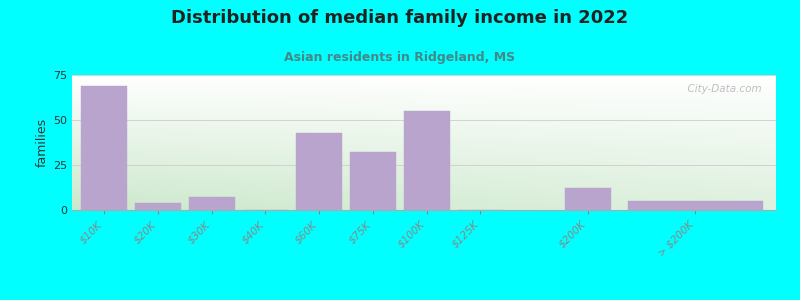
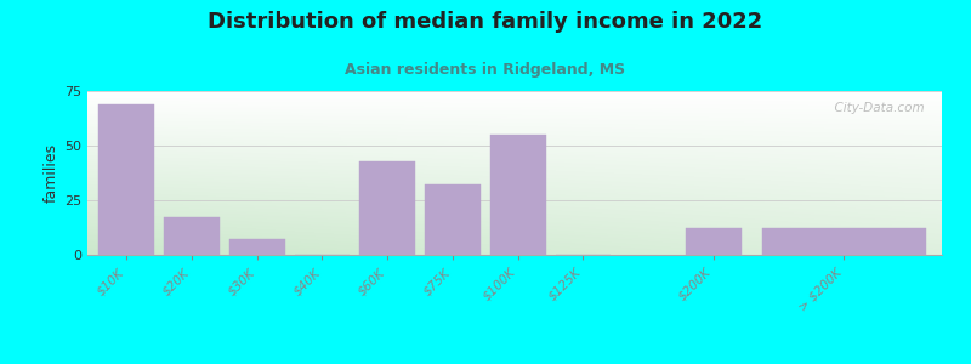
$20K: 4 -> 17
> $200K: 5 -> 12
